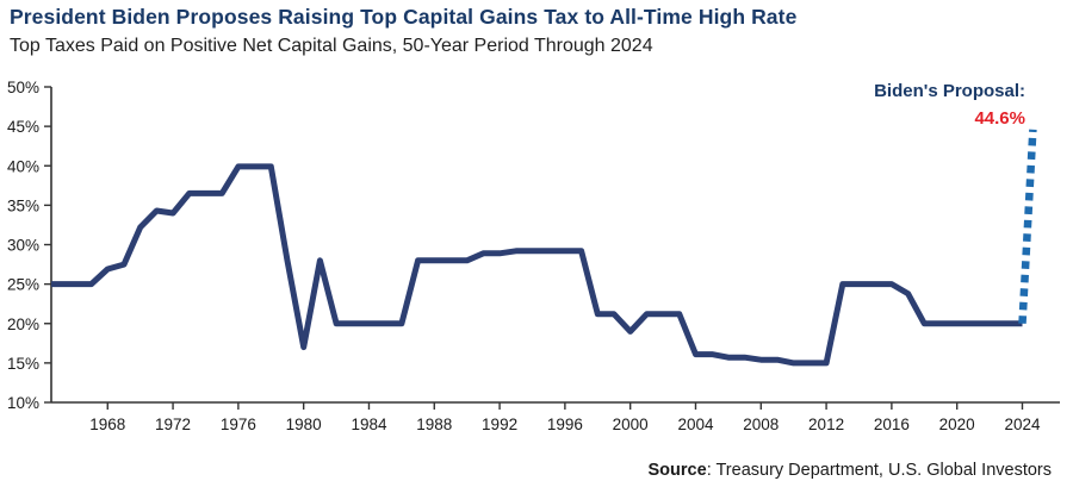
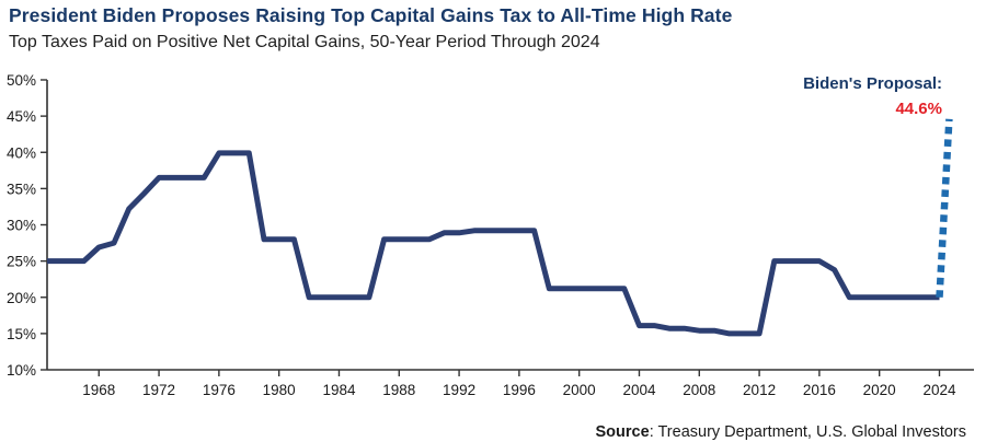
1972: 34% -> 36%
1980: 17% -> 28%
2000: 19% -> 21%
